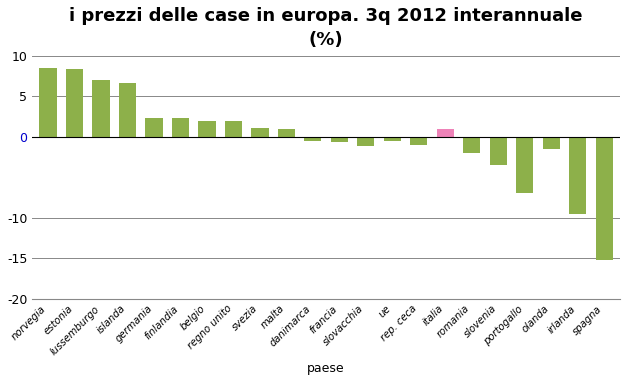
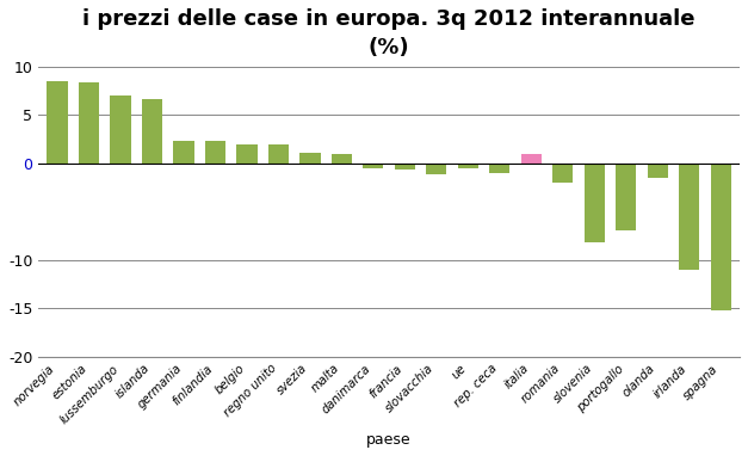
slovenia: -3.5 -> -8.2
irlanda: -9.5 -> -11.0
